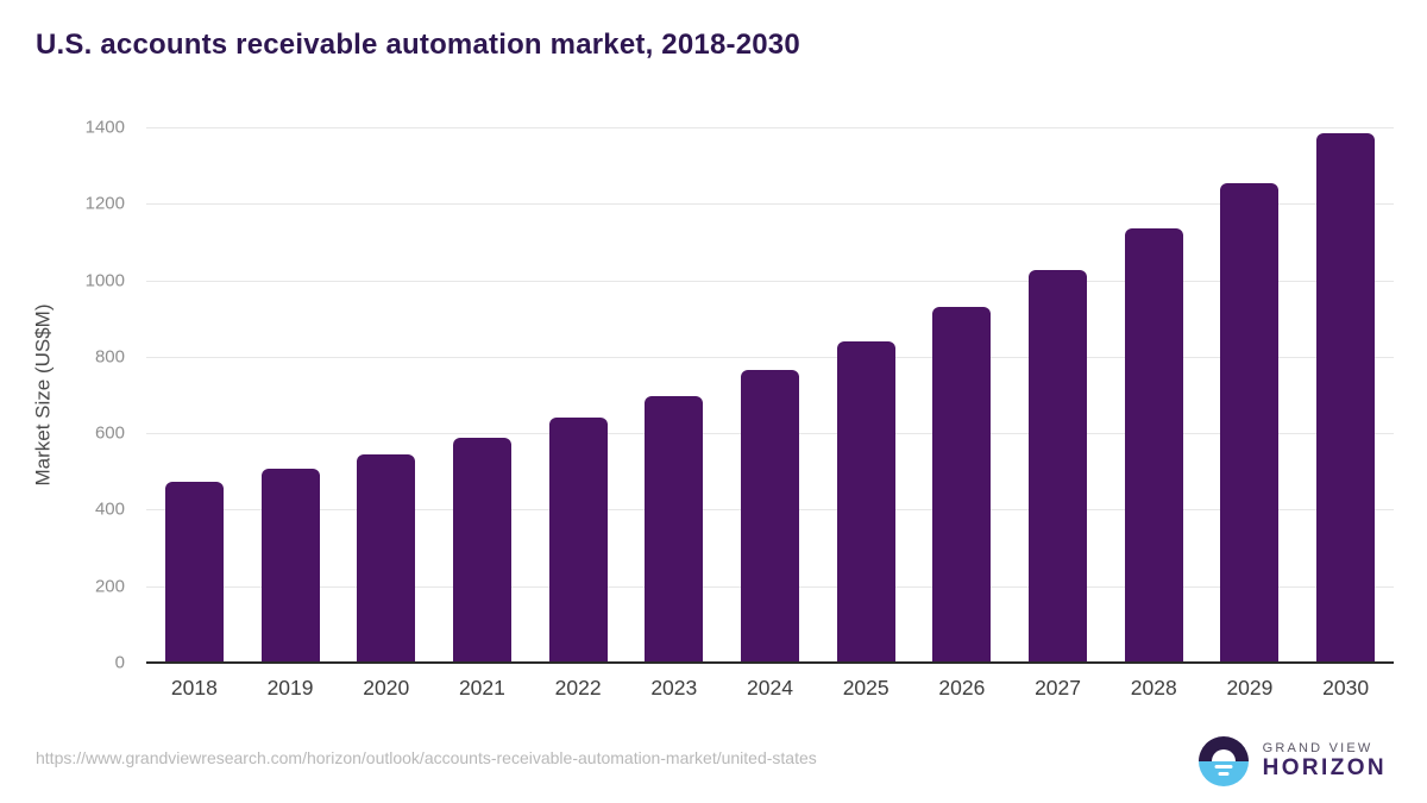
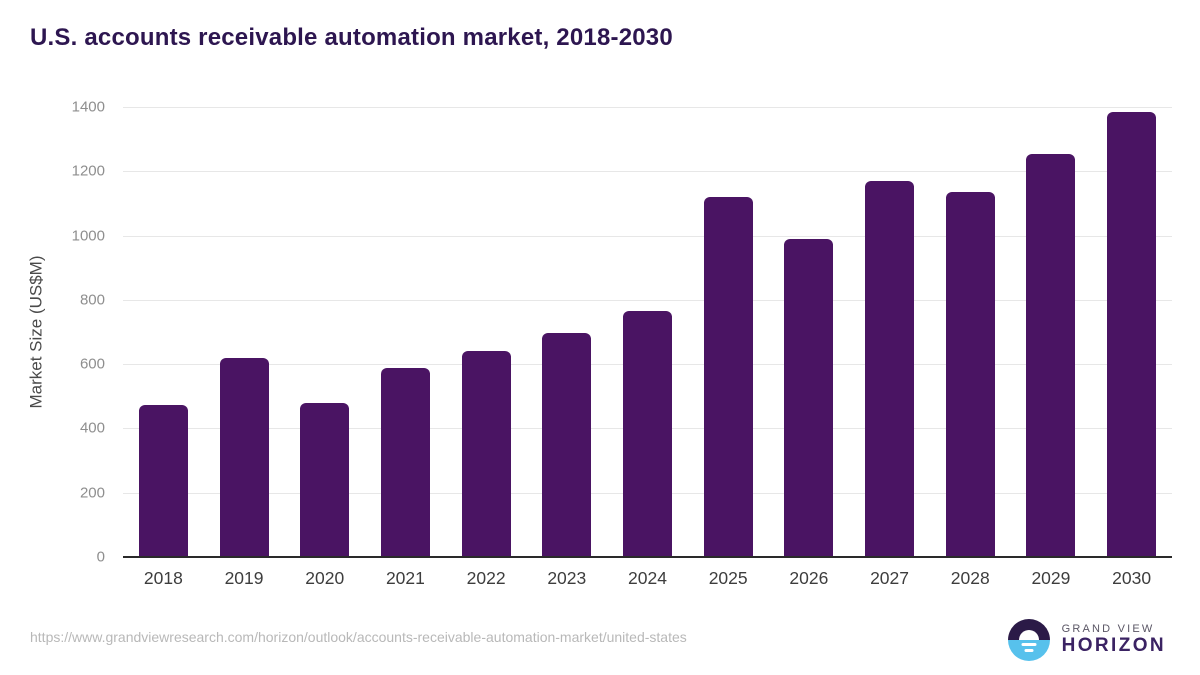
2019: 510 -> 620
2020: 550 -> 480
2025: 840 -> 1120
2026: 930 -> 990
2027: 1030 -> 1170
